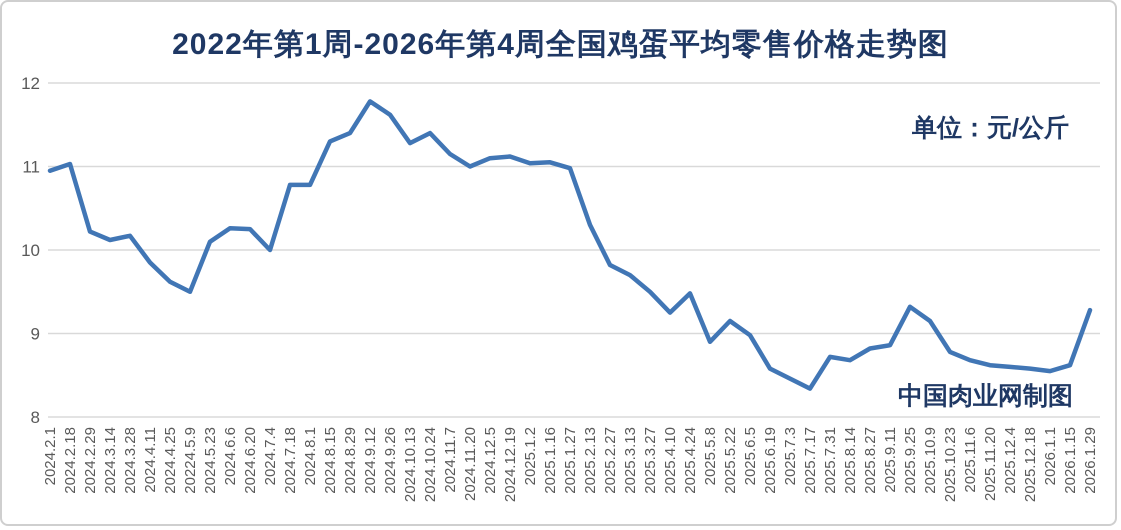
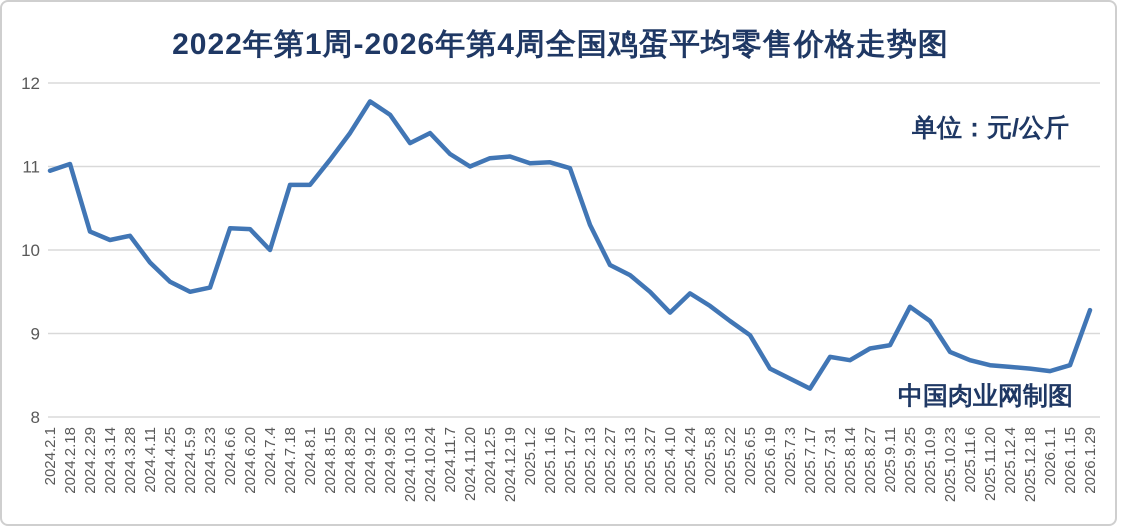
2024.5.23: 10.1 -> 9.6
2024.8.15: 11.3 -> 11.1
2025.5.8: 8.9 -> 9.3
